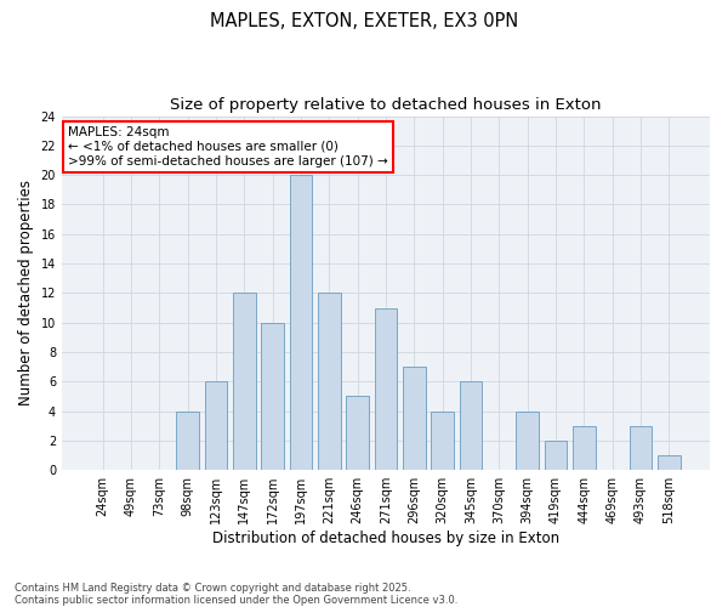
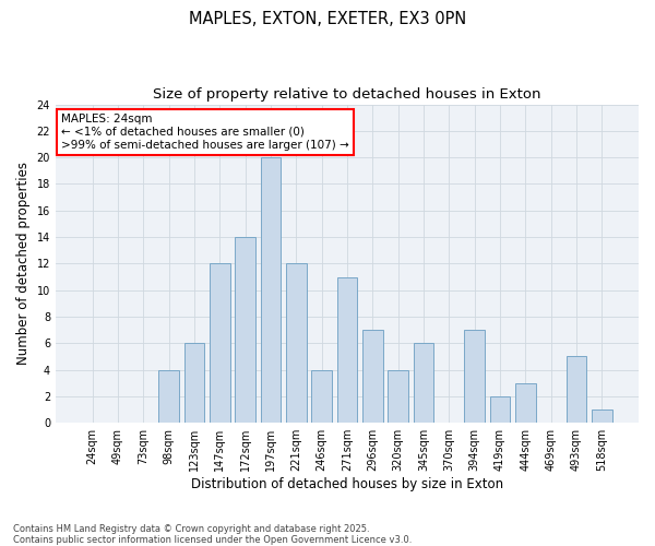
172sqm: 10 -> 14
246sqm: 5 -> 4
394sqm: 4 -> 7
493sqm: 3 -> 5
